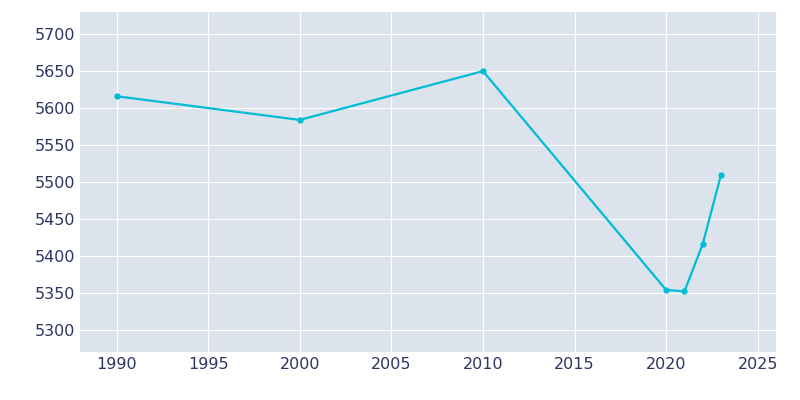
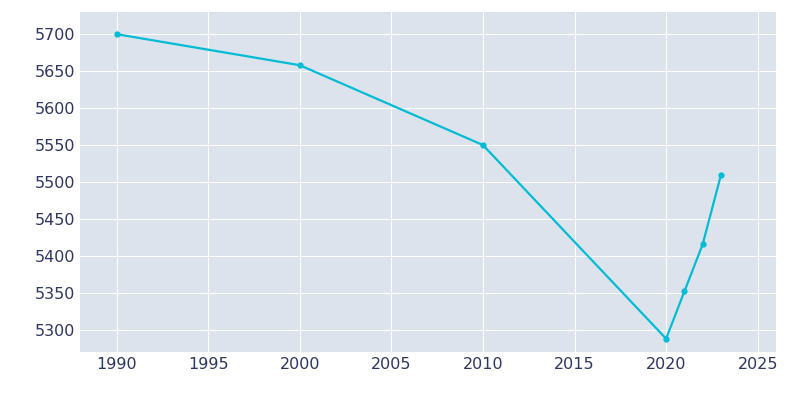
1990: 5616 -> 5700
2000: 5584 -> 5658
2010: 5650 -> 5550
2020: 5354 -> 5288
